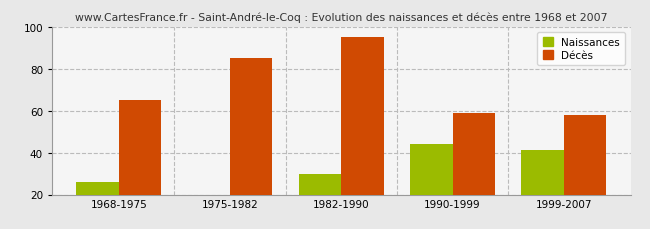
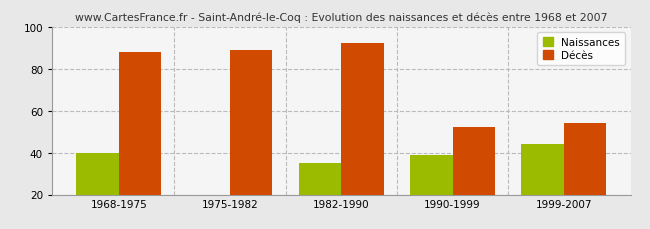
Naissances/1968-1975: 26 -> 40
Décès/1968-1975: 65 -> 88
Décès/1975-1982: 85 -> 89
Naissances/1982-1990: 30 -> 35
Décès/1982-1990: 95 -> 92
Naissances/1990-1999: 44 -> 39
Décès/1990-1999: 59 -> 52
Naissances/1999-2007: 41 -> 44
Décès/1999-2007: 58 -> 54
